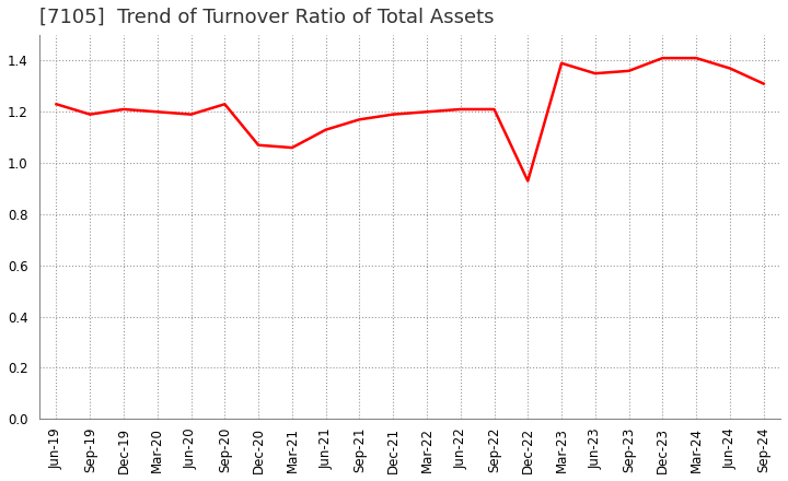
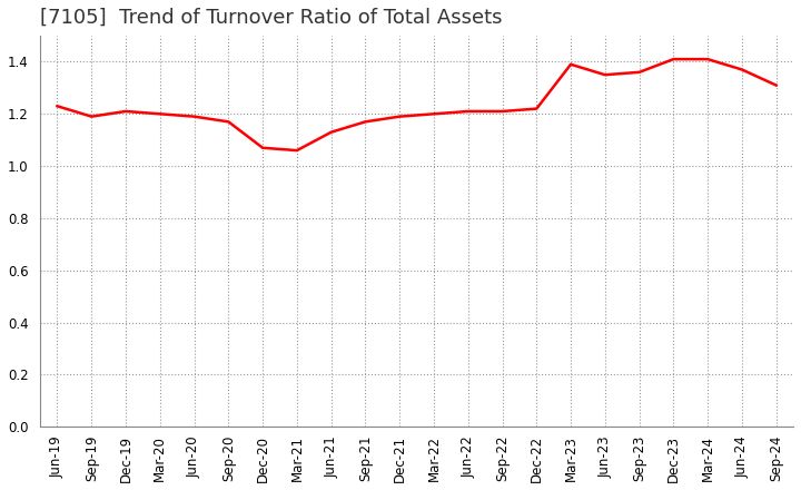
Sep-20: 1.23 -> 1.17
Dec-22: 0.93 -> 1.22
